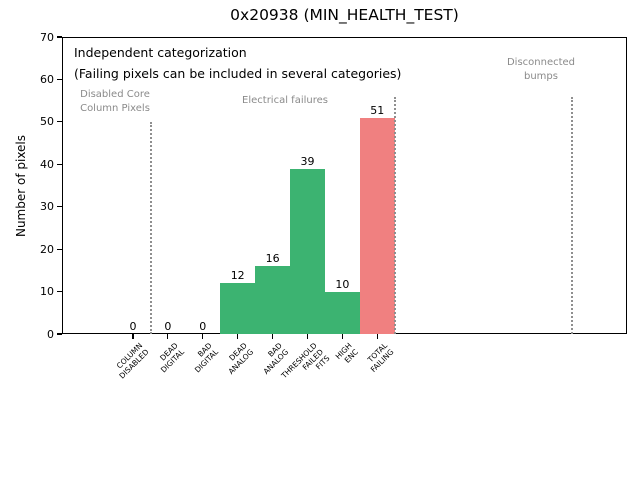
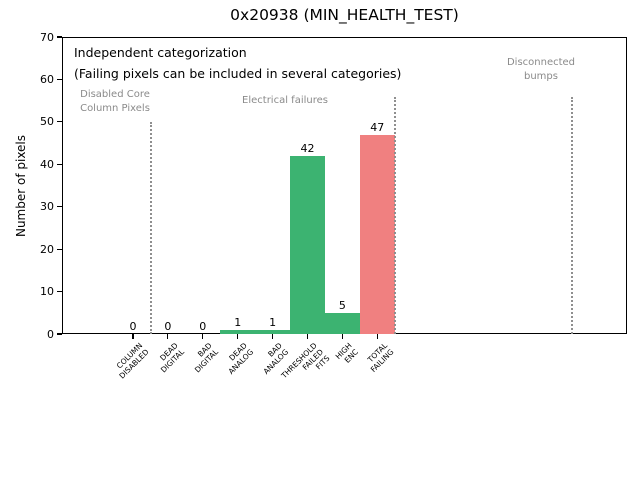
DEAD ANALOG: 12 -> 1
BAD ANALOG: 16 -> 1
THRESHOLD FAILED FITS: 39 -> 42
HIGH ENC: 10 -> 5
TOTAL FAILING: 51 -> 47
